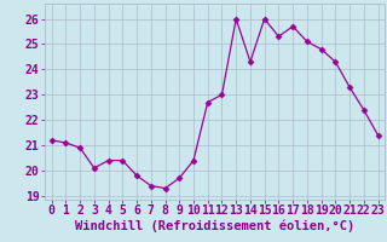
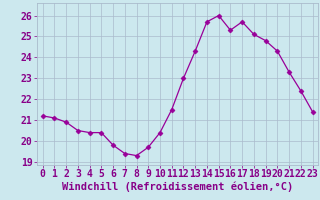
3: 20.1 -> 20.5
11: 22.7 -> 21.5
13: 26.0 -> 24.3
14: 24.3 -> 25.7
